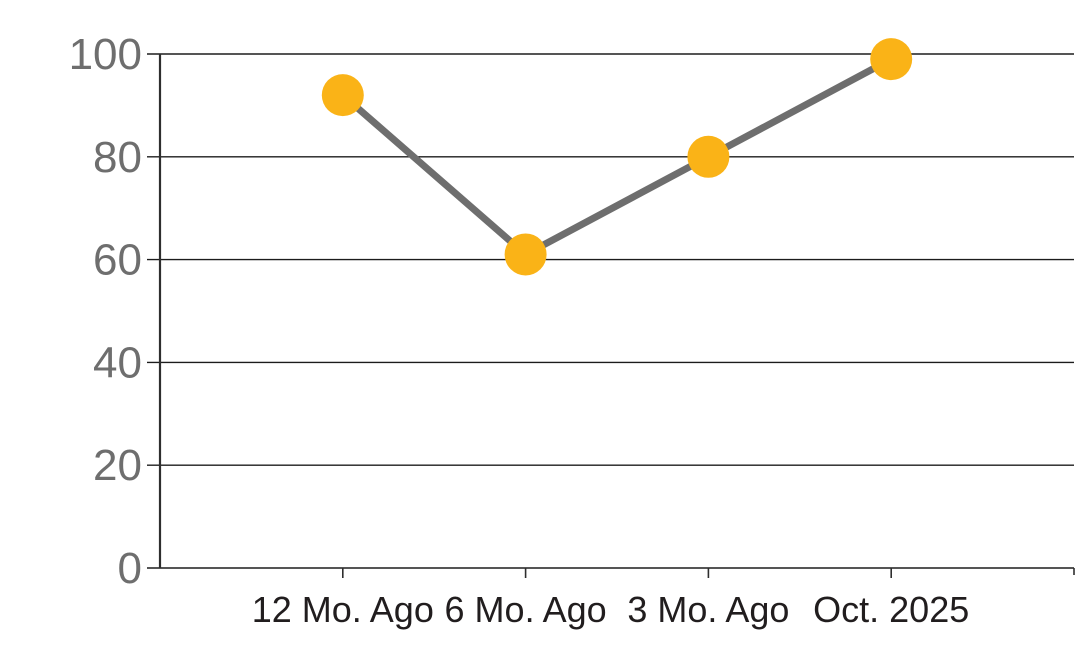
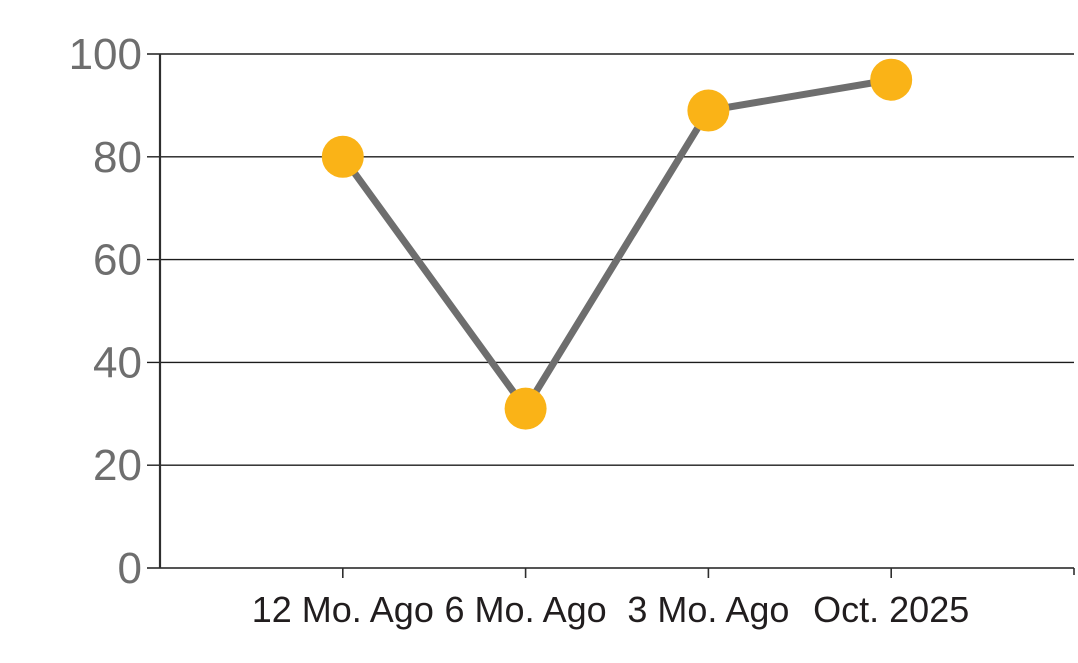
12 Mo. Ago: 92 -> 80
6 Mo. Ago: 61 -> 31
3 Mo. Ago: 80 -> 89
Oct. 2025: 99 -> 95
